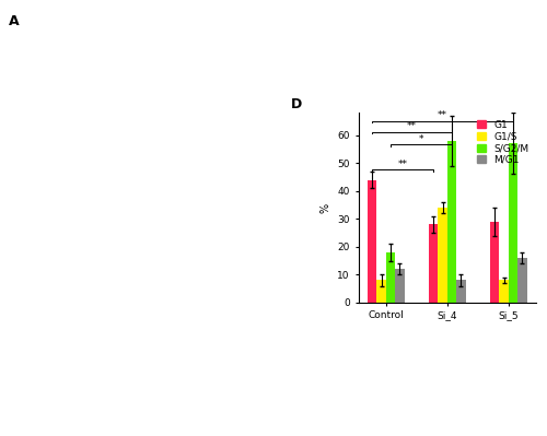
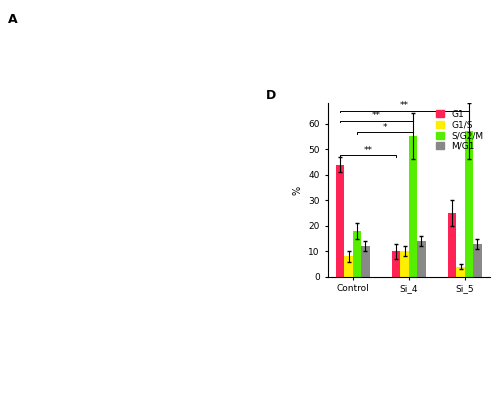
G1/Si_4: 28 -> 10
G1/S/Si_4: 34 -> 10
S/G2/M/Si_4: 58 -> 55
M/G1/Si_4: 8 -> 14
G1/Si_5: 29 -> 25
G1/S/Si_5: 8 -> 4
M/G1/Si_5: 16 -> 13
